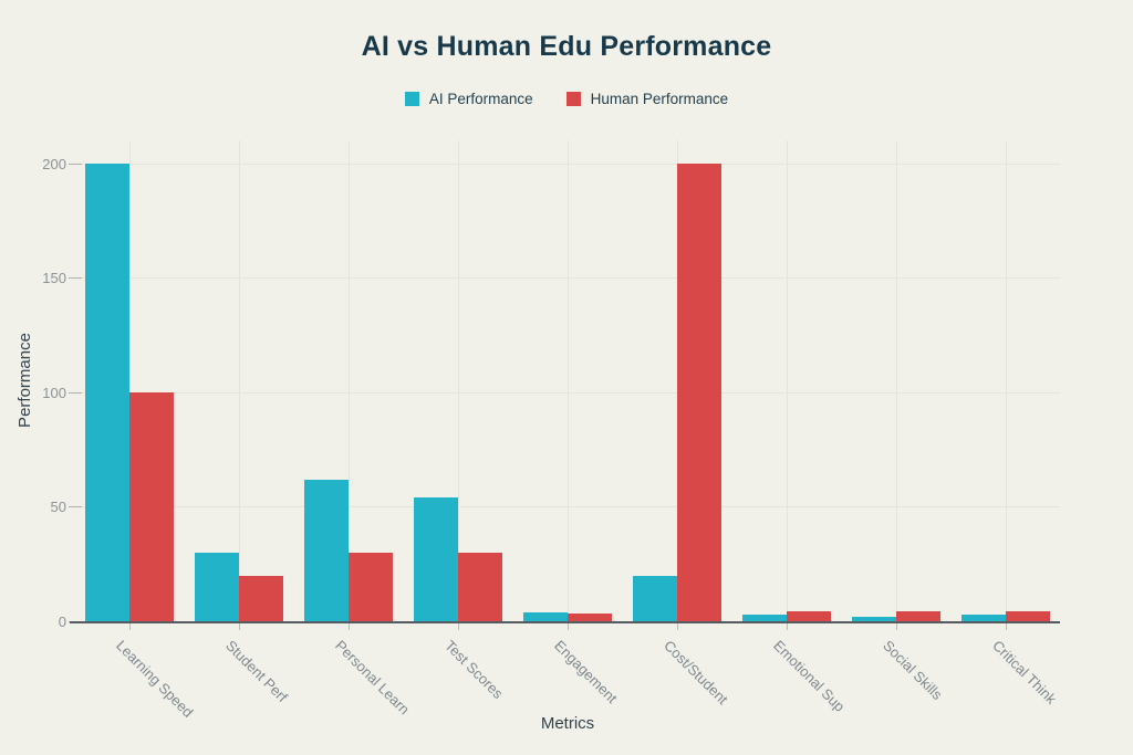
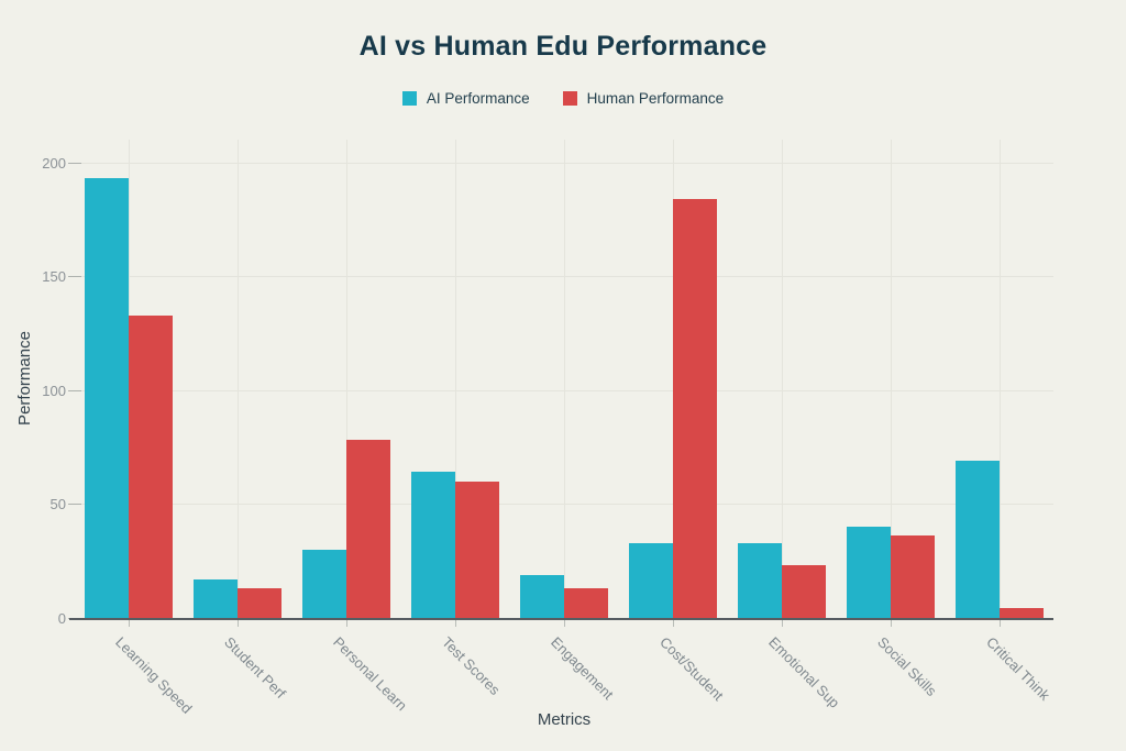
AI Performance/Learning Speed: 200 -> 193
Human Performance/Learning Speed: 100 -> 133
AI Performance/Student Perf: 30 -> 17
Human Performance/Student Perf: 20 -> 13
AI Performance/Personal Learn: 62 -> 30
Human Performance/Personal Learn: 30 -> 78
AI Performance/Test Scores: 54 -> 64
Human Performance/Test Scores: 30 -> 60
AI Performance/Engagement: 4 -> 19
Human Performance/Engagement: 4 -> 13
AI Performance/Cost/Student: 20 -> 33
Human Performance/Cost/Student: 200 -> 184
AI Performance/Emotional Sup: 3 -> 33
Human Performance/Emotional Sup: 4 -> 23
AI Performance/Social Skills: 2 -> 40
Human Performance/Social Skills: 4 -> 36
AI Performance/Critical Think: 3 -> 69
